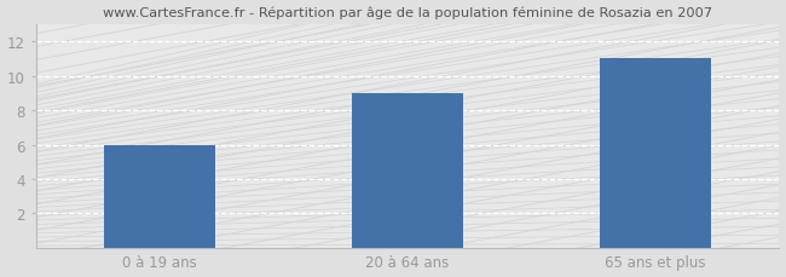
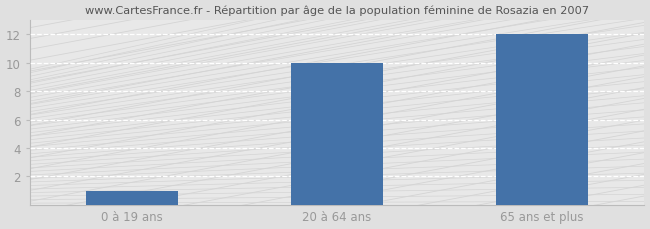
0 à 19 ans: 6 -> 1
20 à 64 ans: 9 -> 10
65 ans et plus: 11 -> 12
